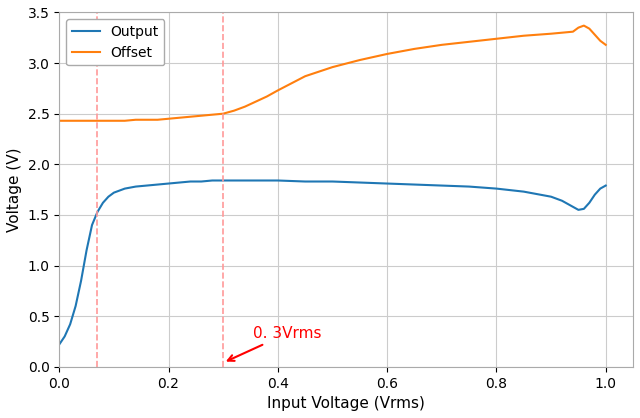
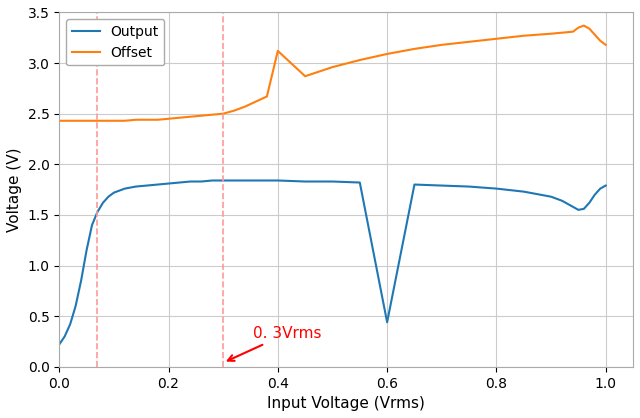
Offset/0.4: 2.73 -> 3.12
Output/0.6: 1.81 -> 0.44
